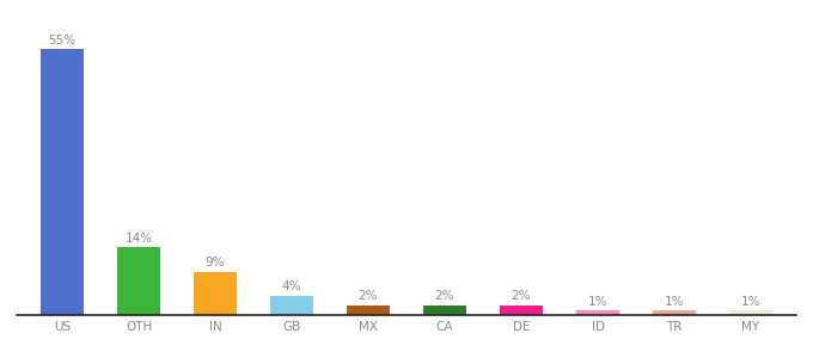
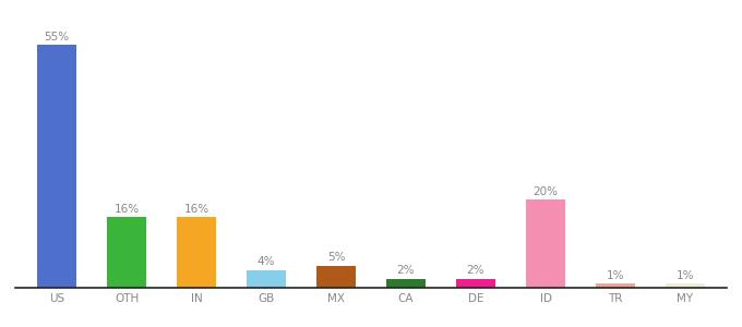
OTH: 14% -> 16%
IN: 9% -> 16%
MX: 2% -> 5%
ID: 1% -> 20%
